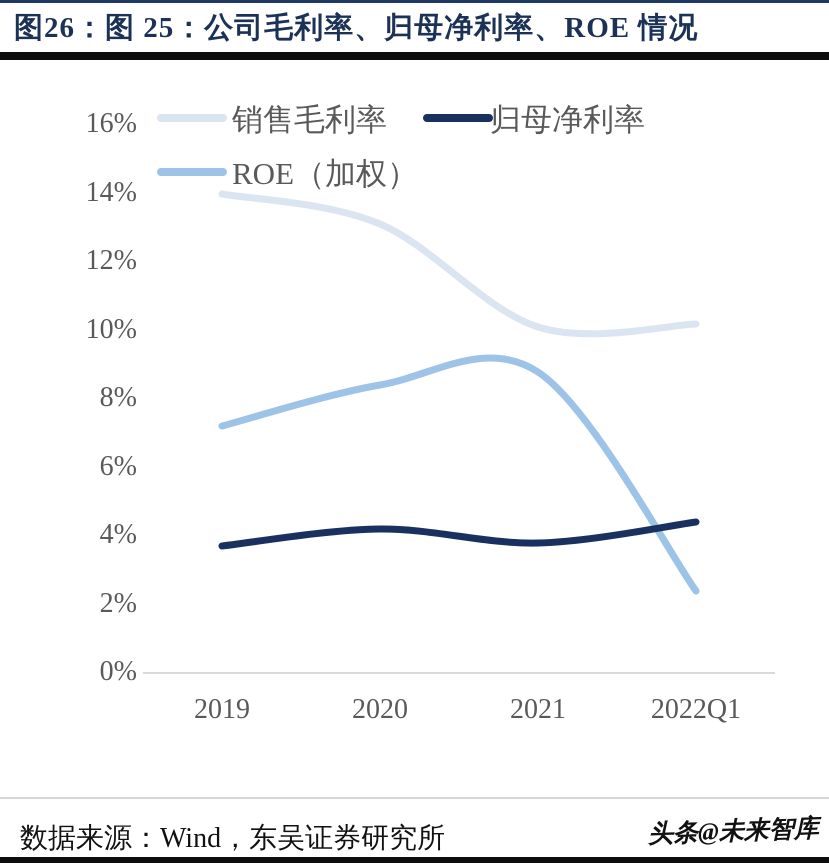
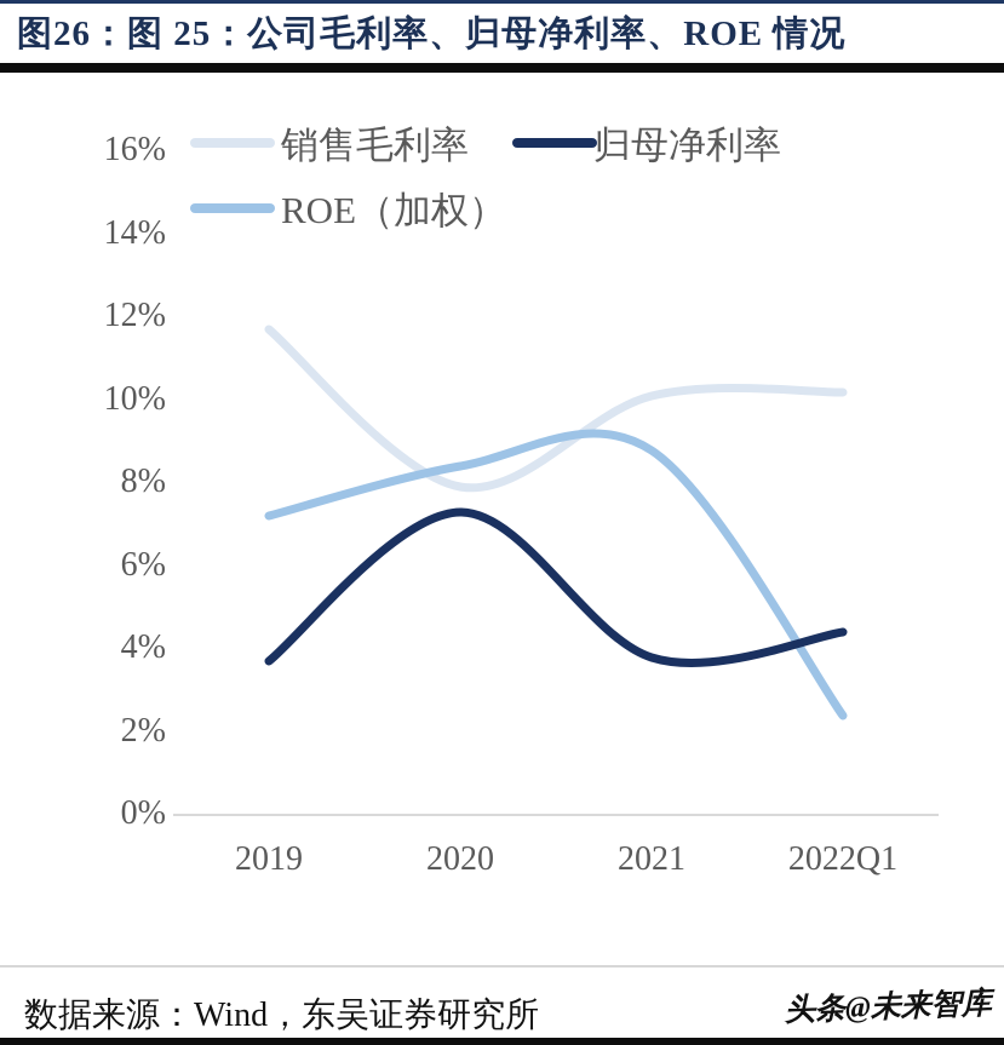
销售毛利率/2019: 14.0% -> 11.7%
销售毛利率/2020: 13.1% -> 7.9%
归母净利率/2020: 4.2% -> 7.3%
